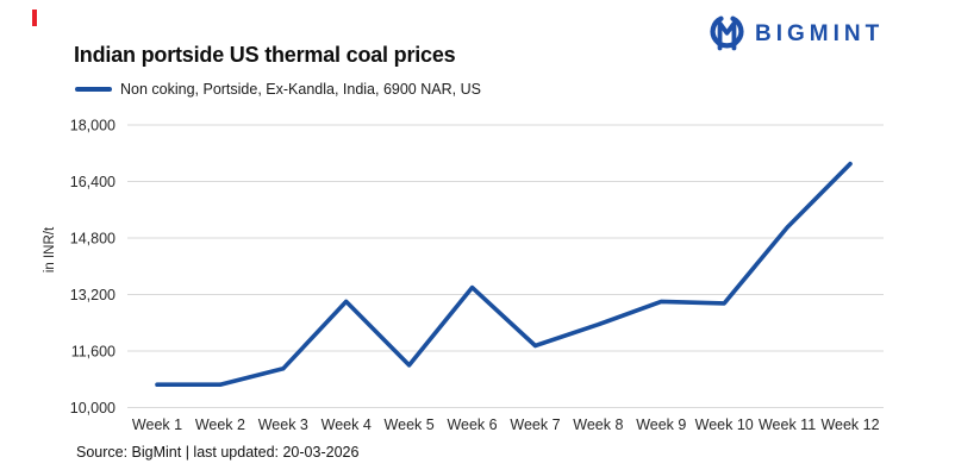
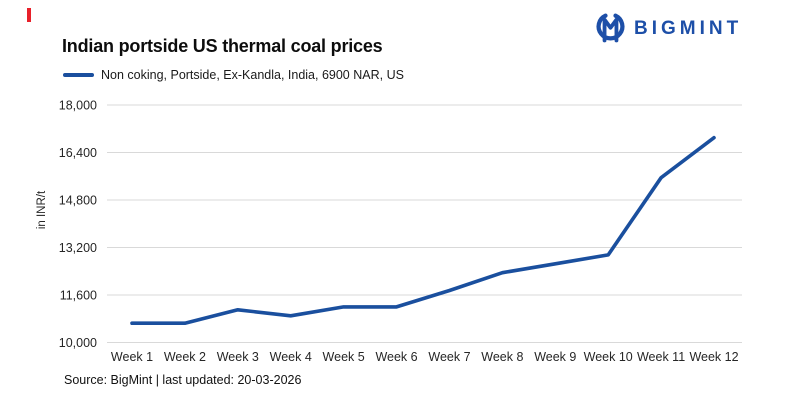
Week 4: 13000 -> 10900
Week 6: 13400 -> 11200
Week 9: 13000 -> 12600
Week 11: 15100 -> 15600
